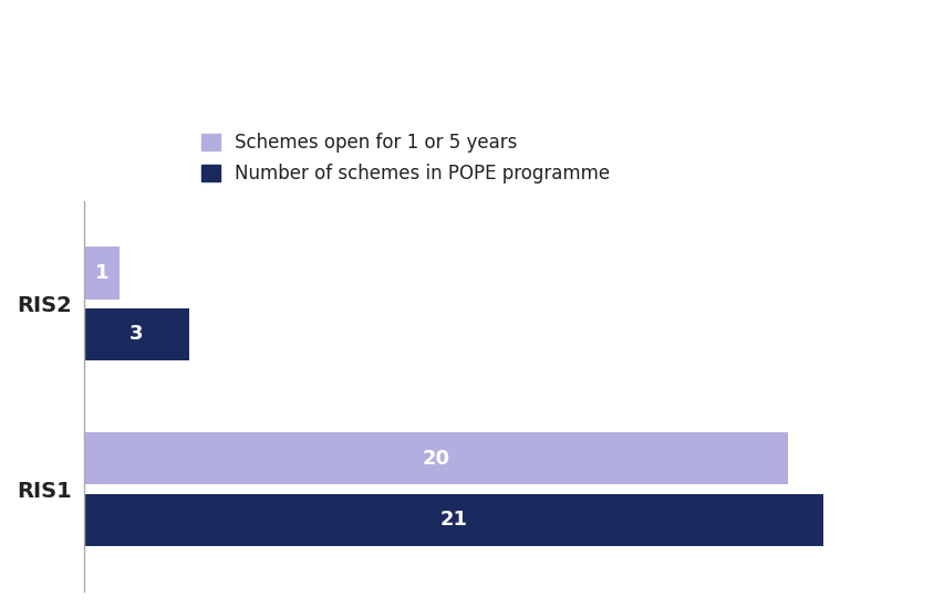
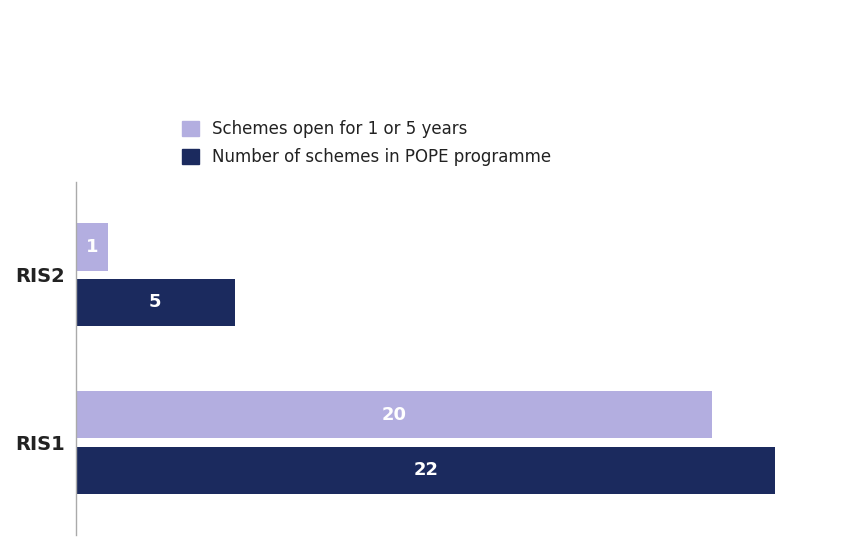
Number of schemes in POPE programme/RIS2: 3 -> 5
Number of schemes in POPE programme/RIS1: 21 -> 22
